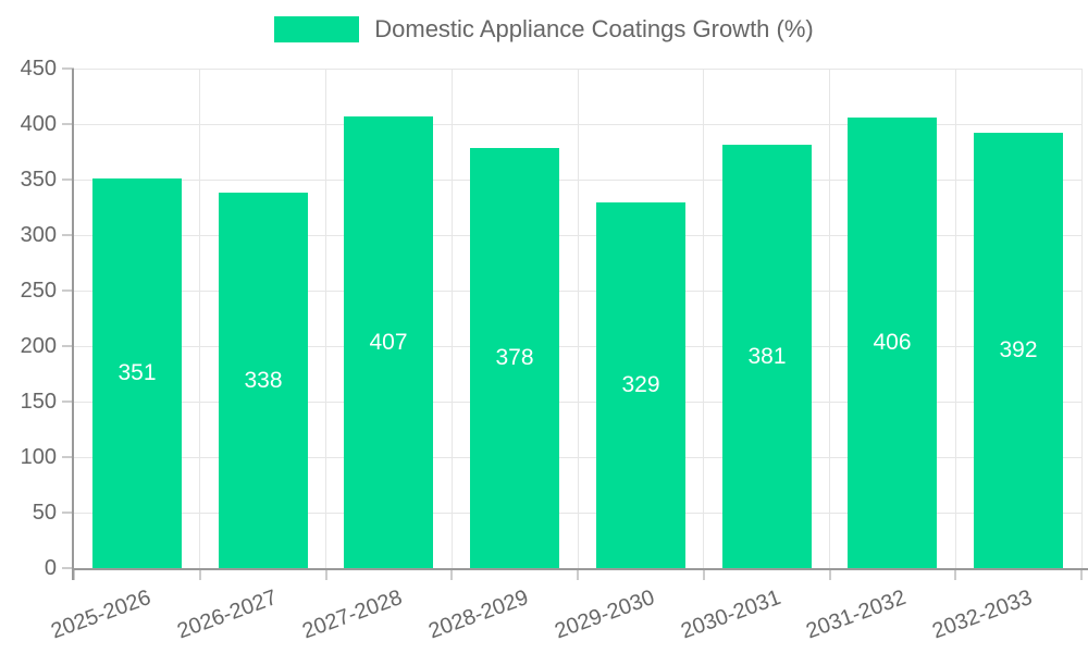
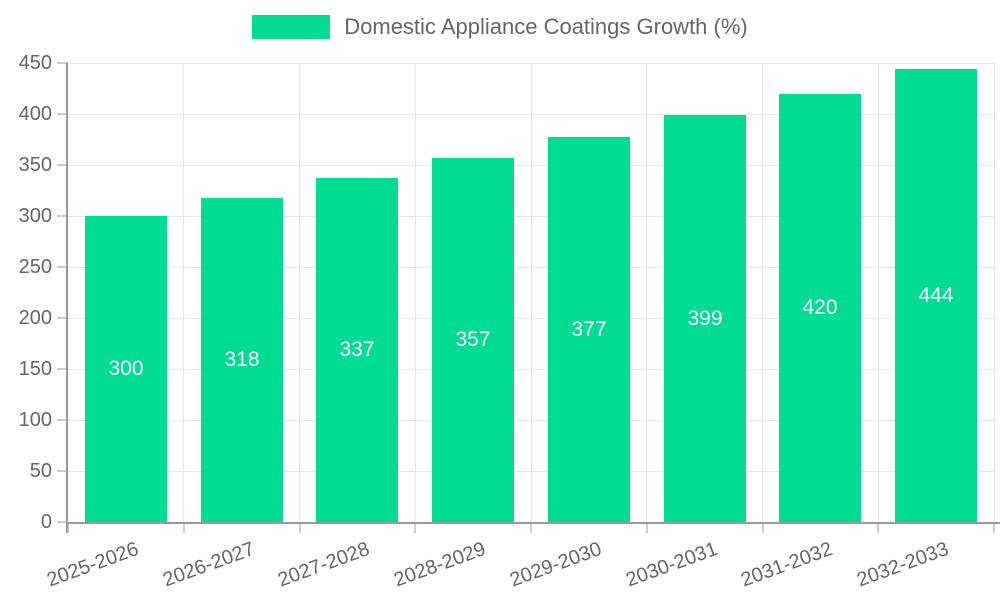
2025-2026: 351 -> 300
2026-2027: 338 -> 318
2027-2028: 407 -> 337
2028-2029: 378 -> 357
2029-2030: 329 -> 377
2030-2031: 381 -> 399
2031-2032: 406 -> 420
2032-2033: 392 -> 444
